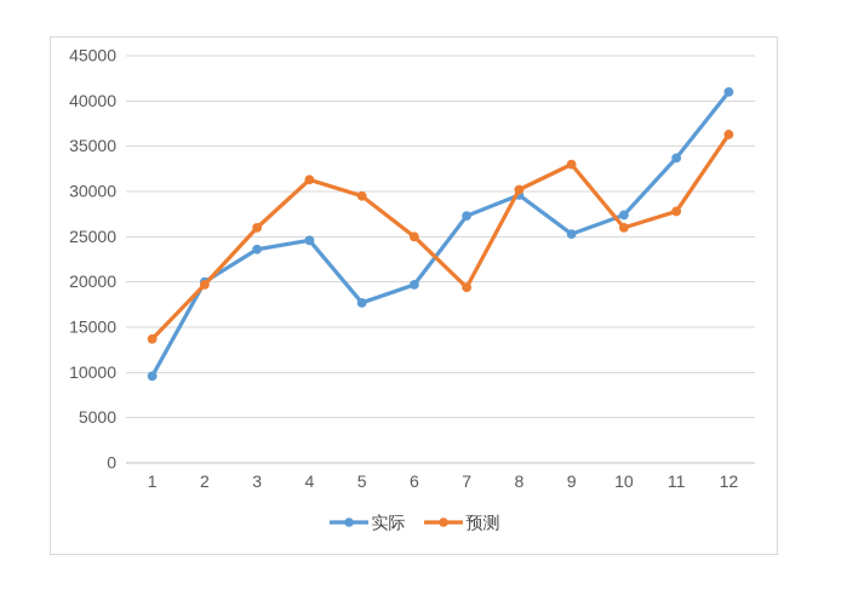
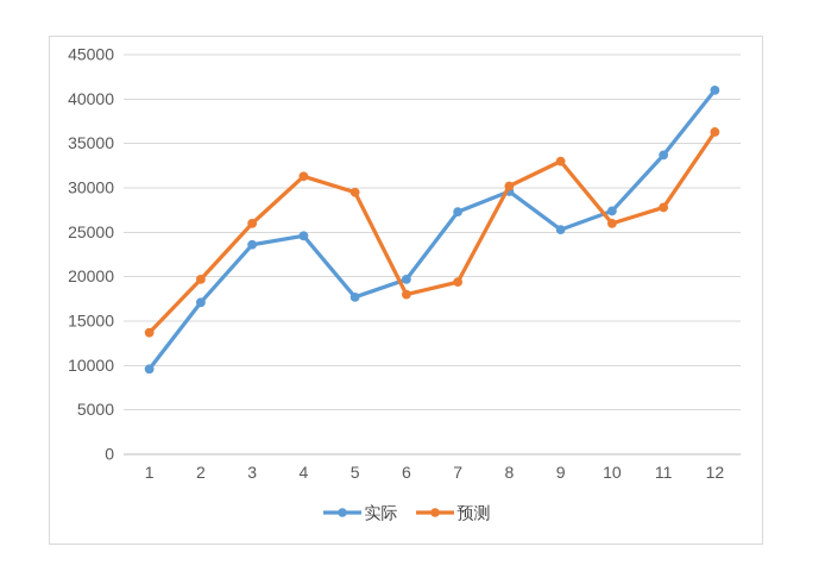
实际/2: 20000 -> 17000
预测/6: 25000 -> 18000
